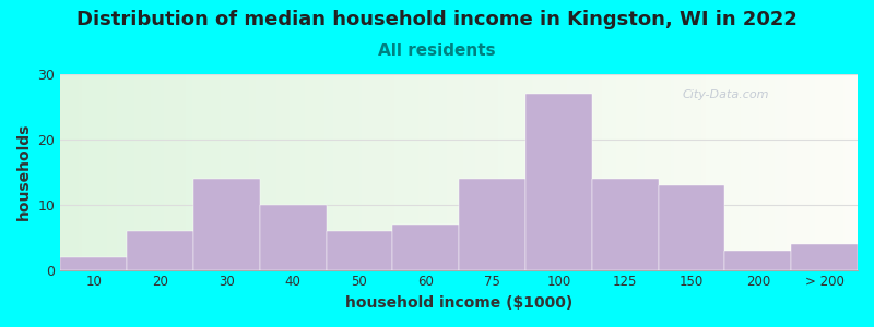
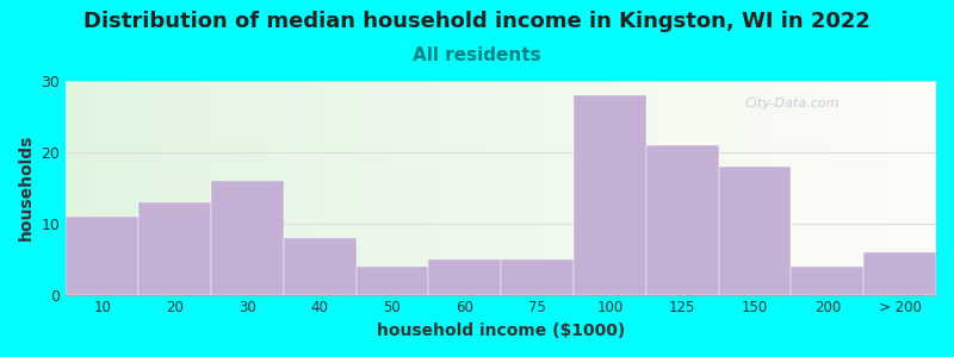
10: 2 -> 11
20: 6 -> 13
30: 14 -> 16
40: 10 -> 8
50: 6 -> 4
60: 7 -> 5
75: 14 -> 5
100: 27 -> 28
125: 14 -> 21
150: 13 -> 18
200: 3 -> 4
> 200: 4 -> 6
